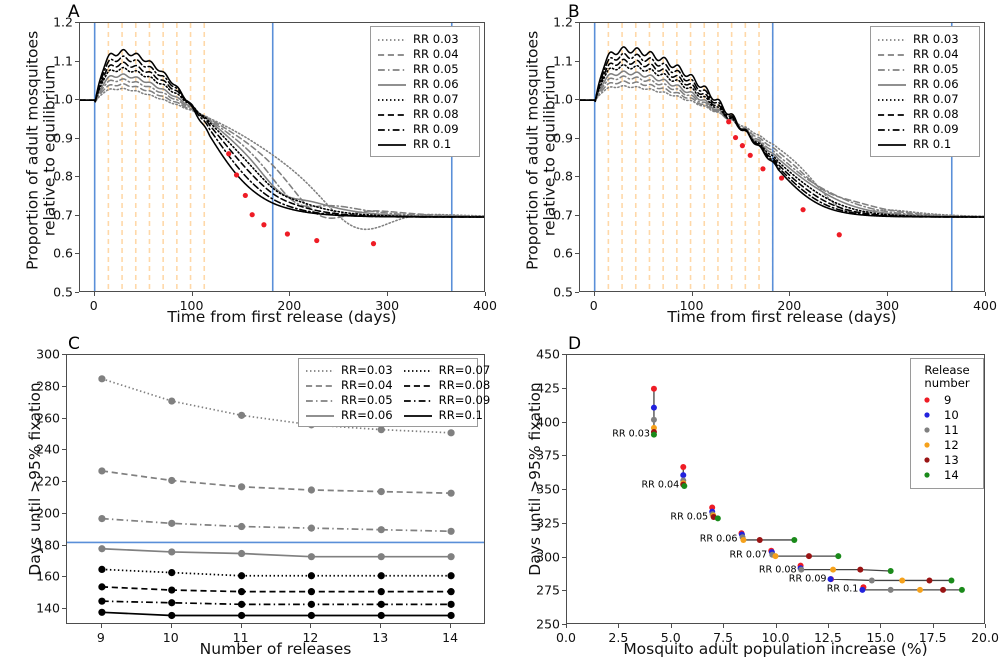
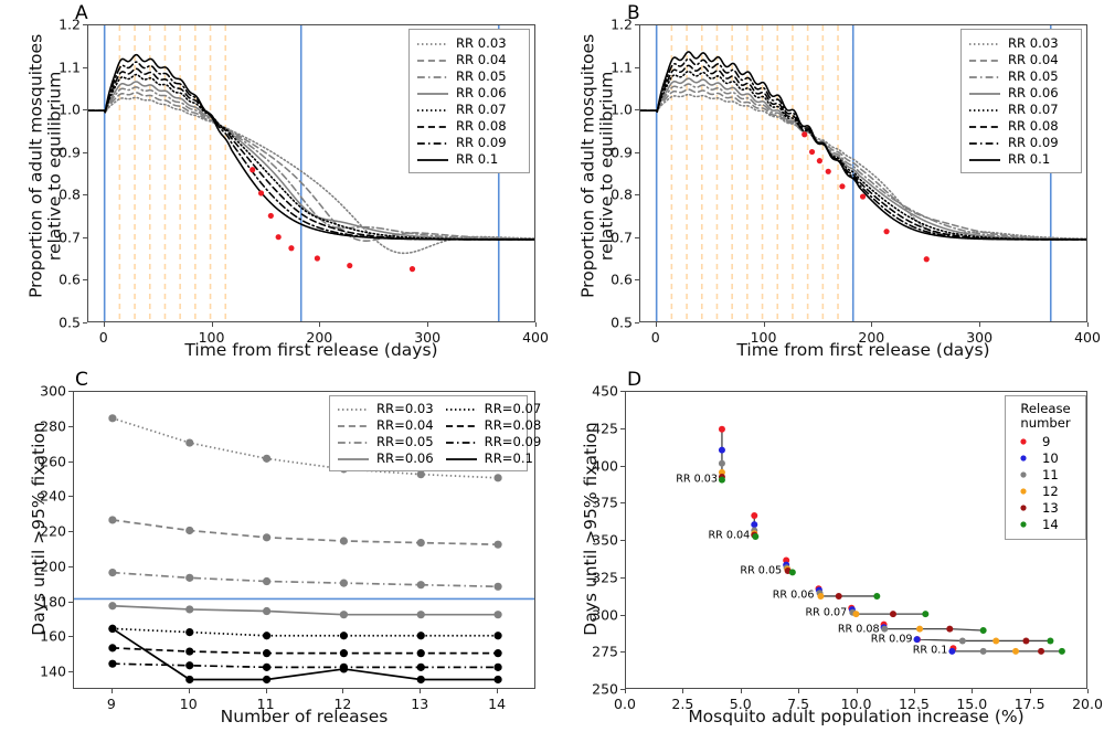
RR=0.1/9: 138 -> 165
RR=0.1/12: 136 -> 142
